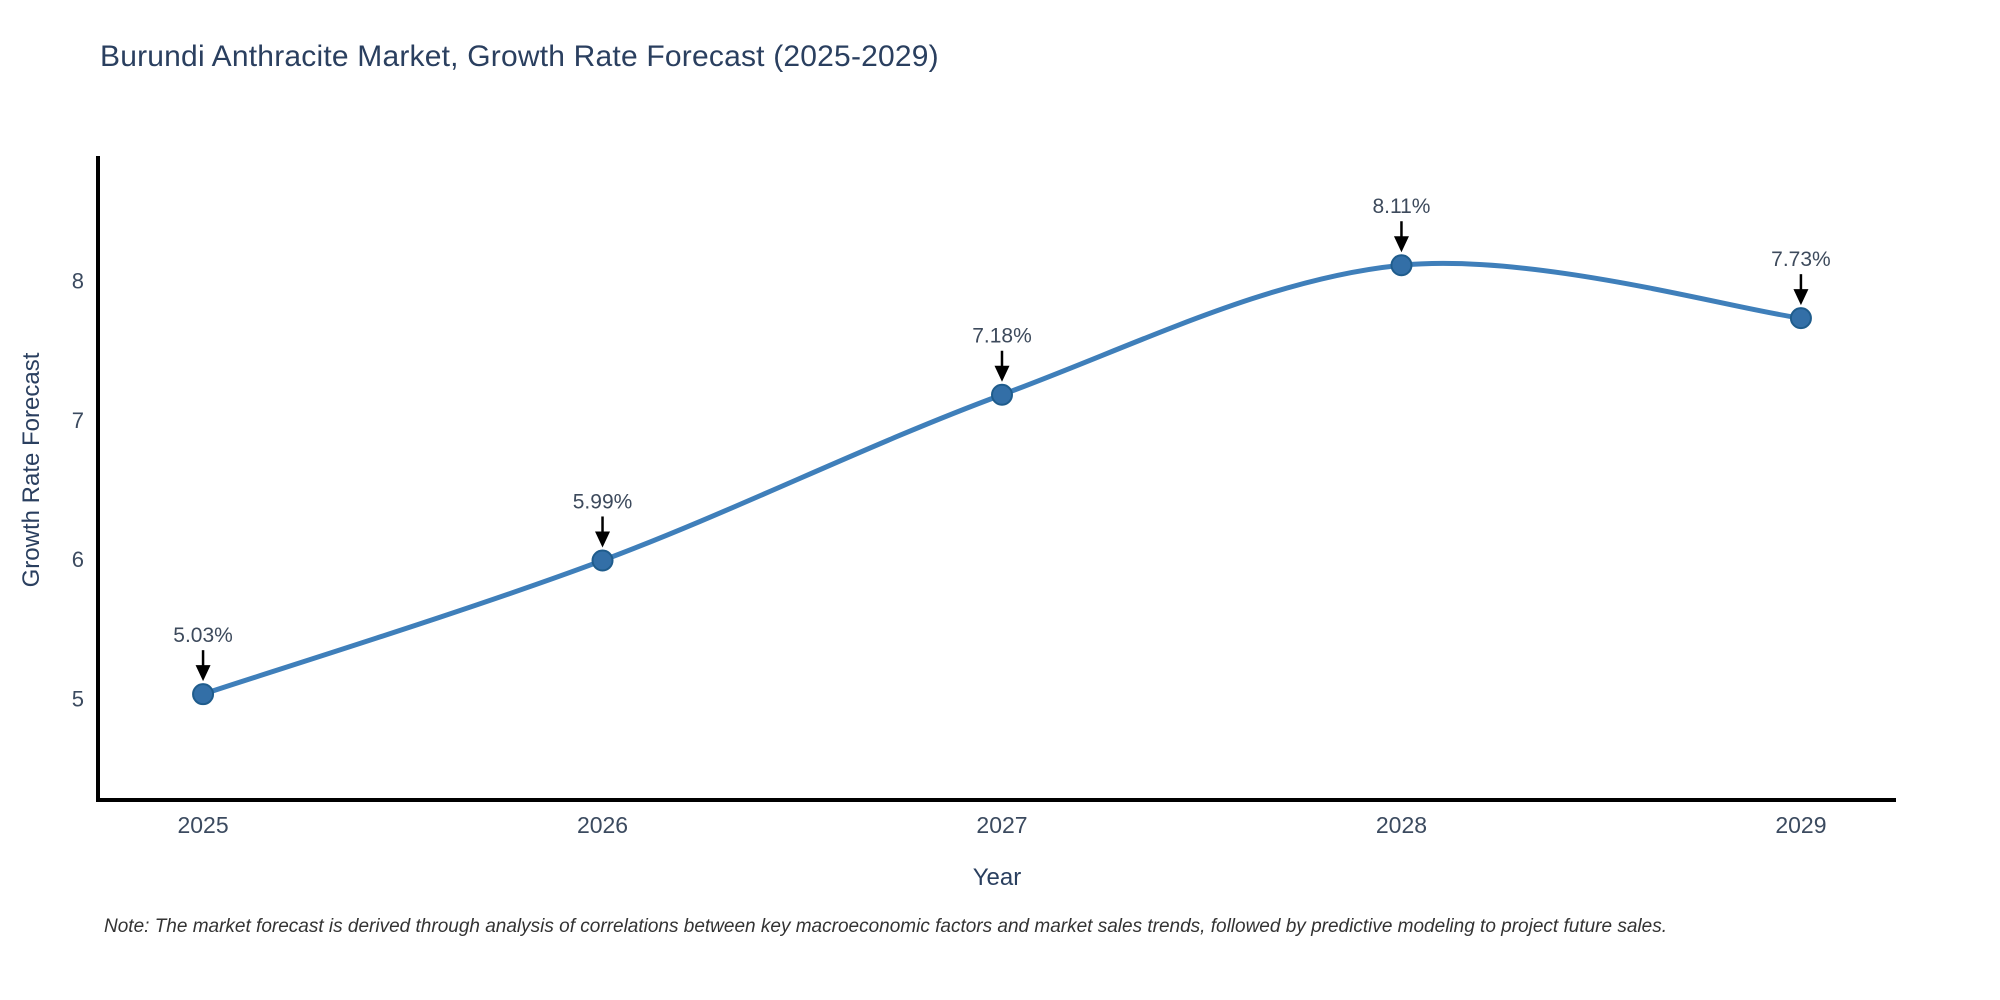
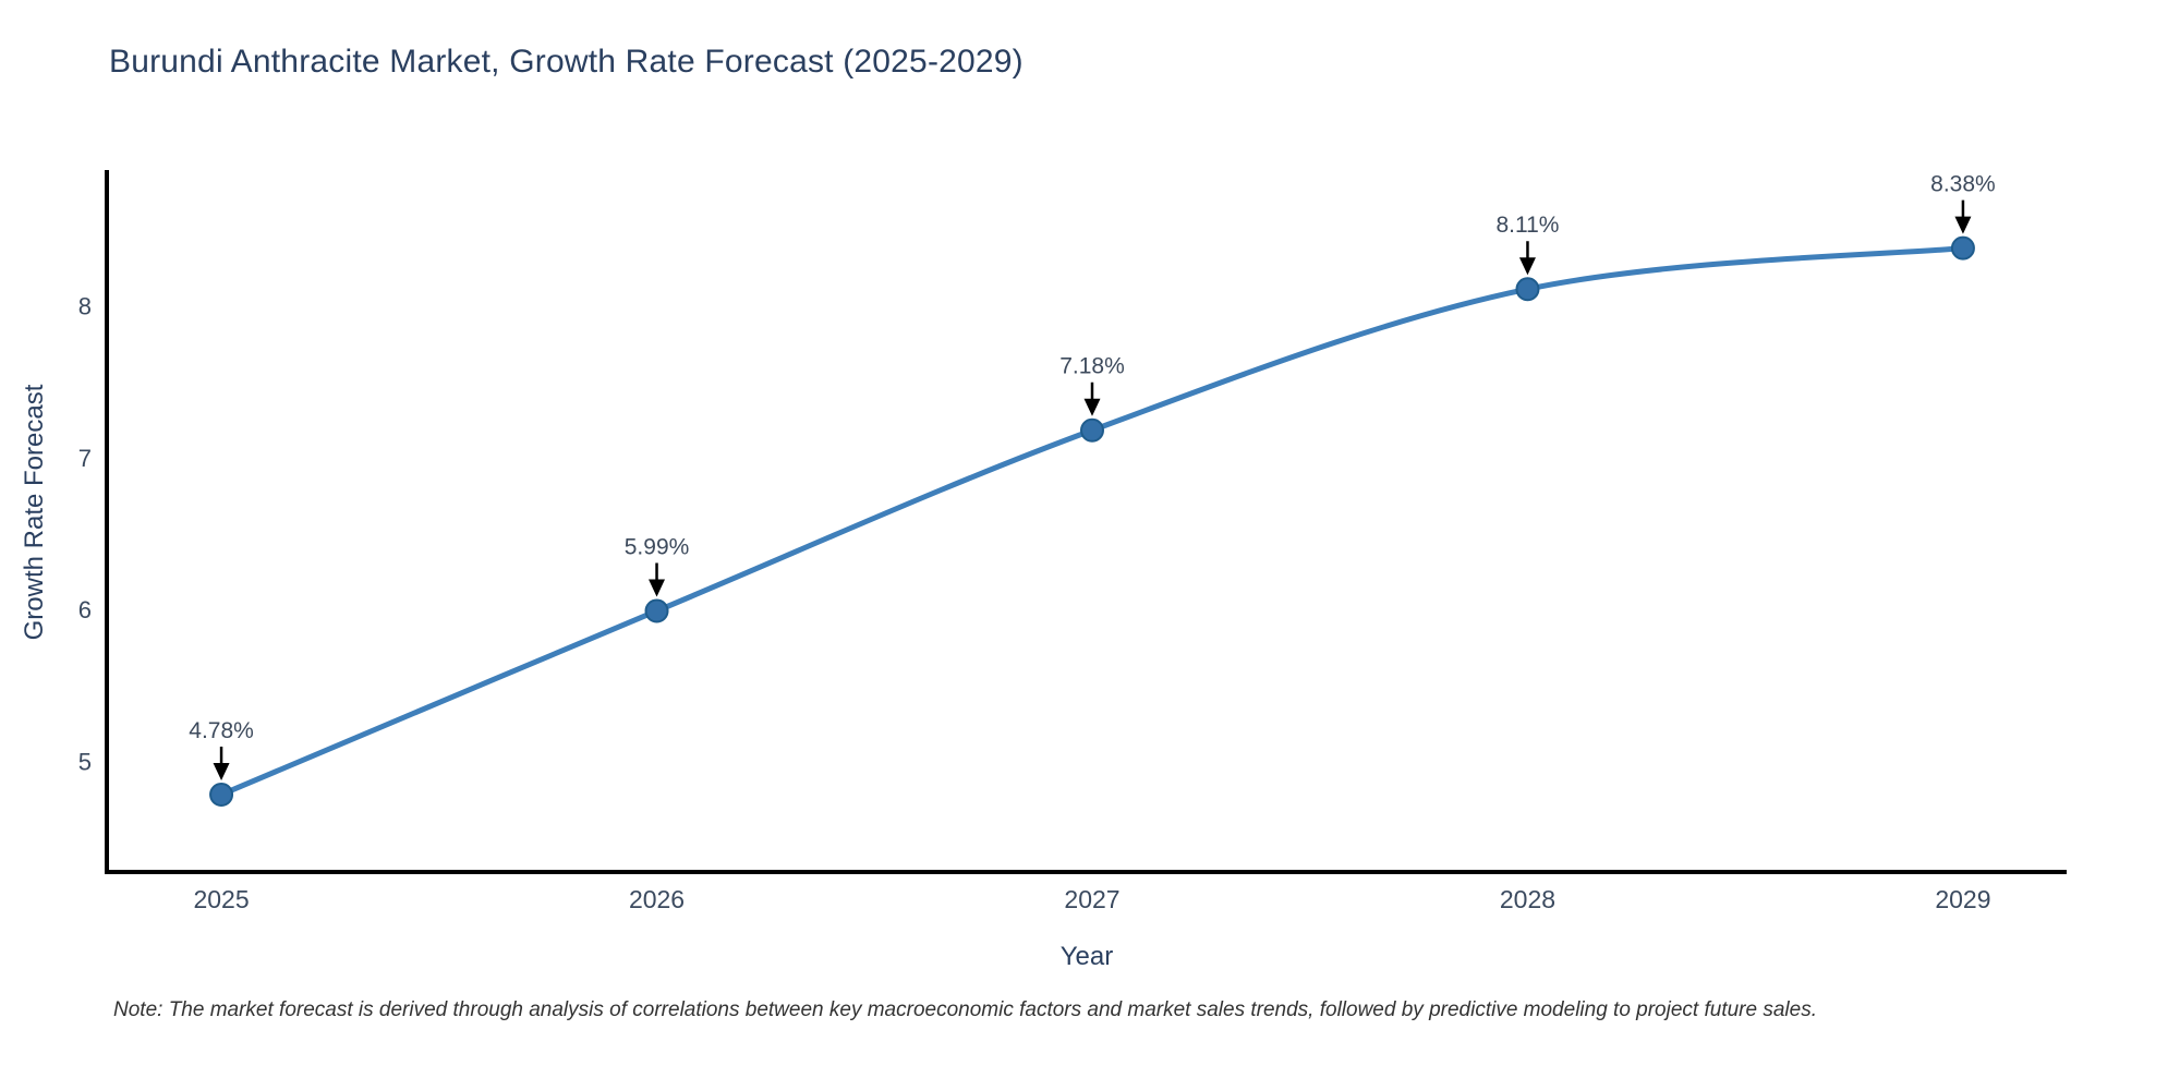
2025: 5.03% -> 4.78%
2029: 7.73% -> 8.38%
